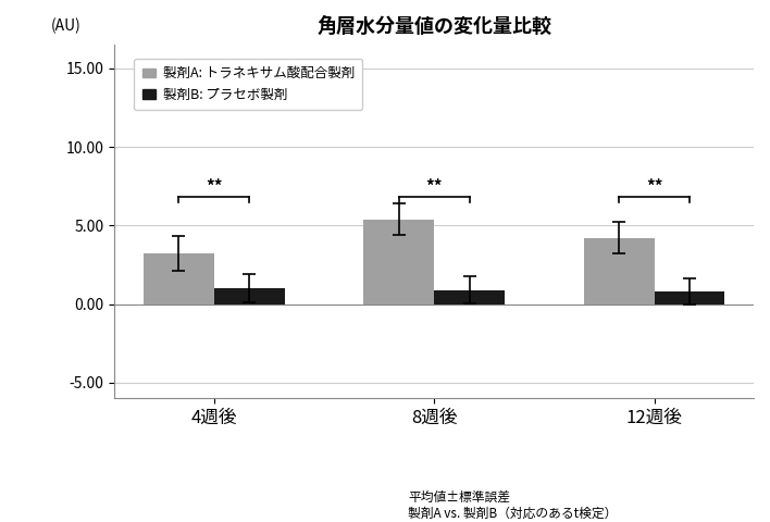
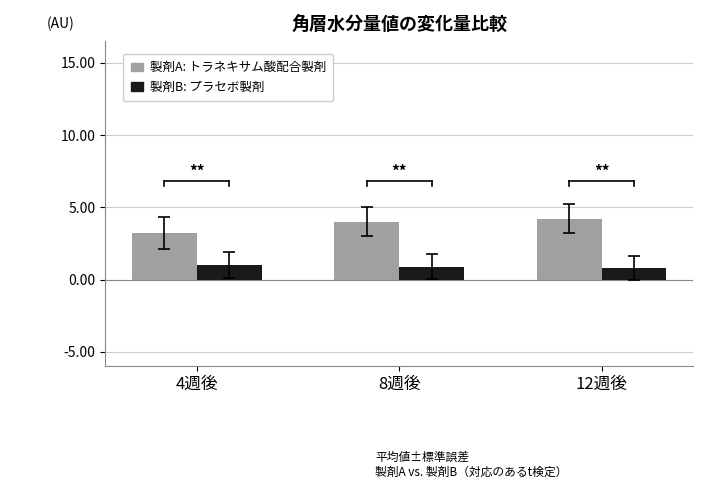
製剤A: トラネキサム酸配合製剤/8週後: 5.4 -> 4.0
